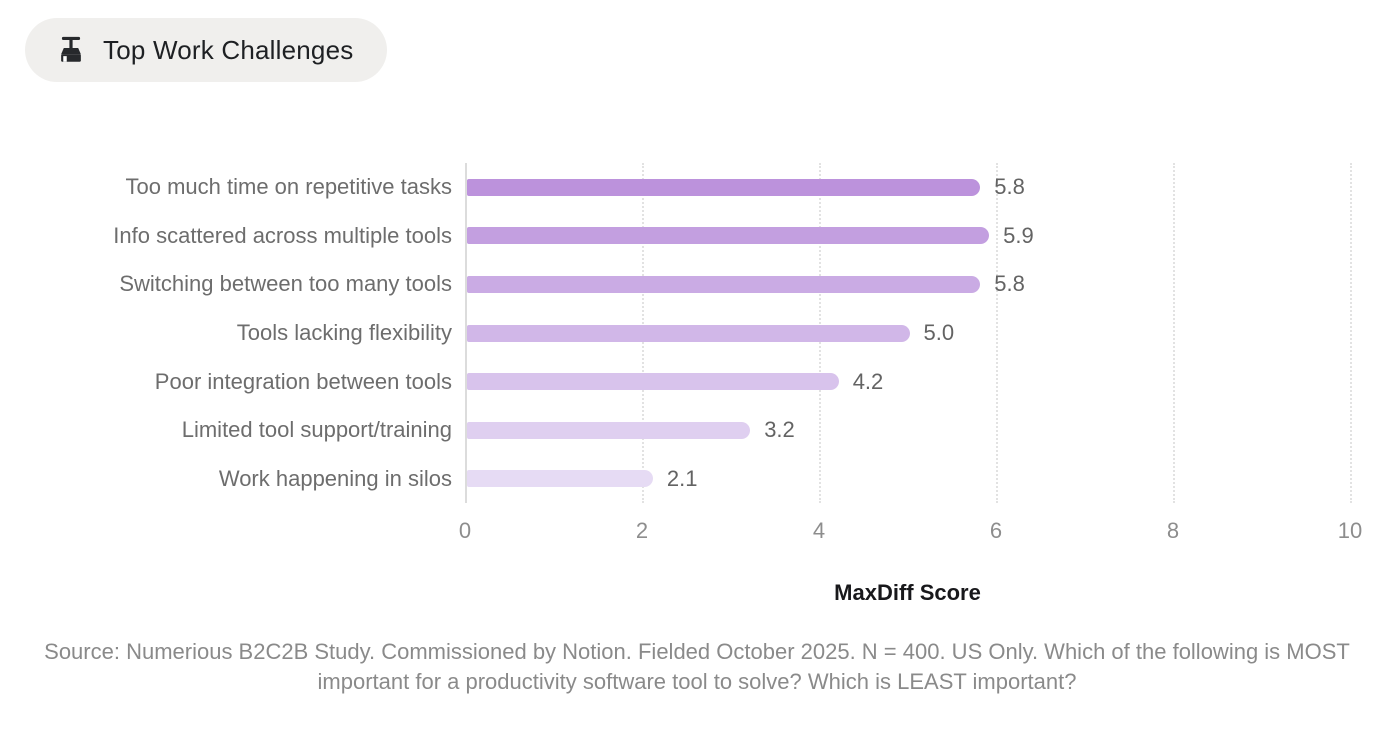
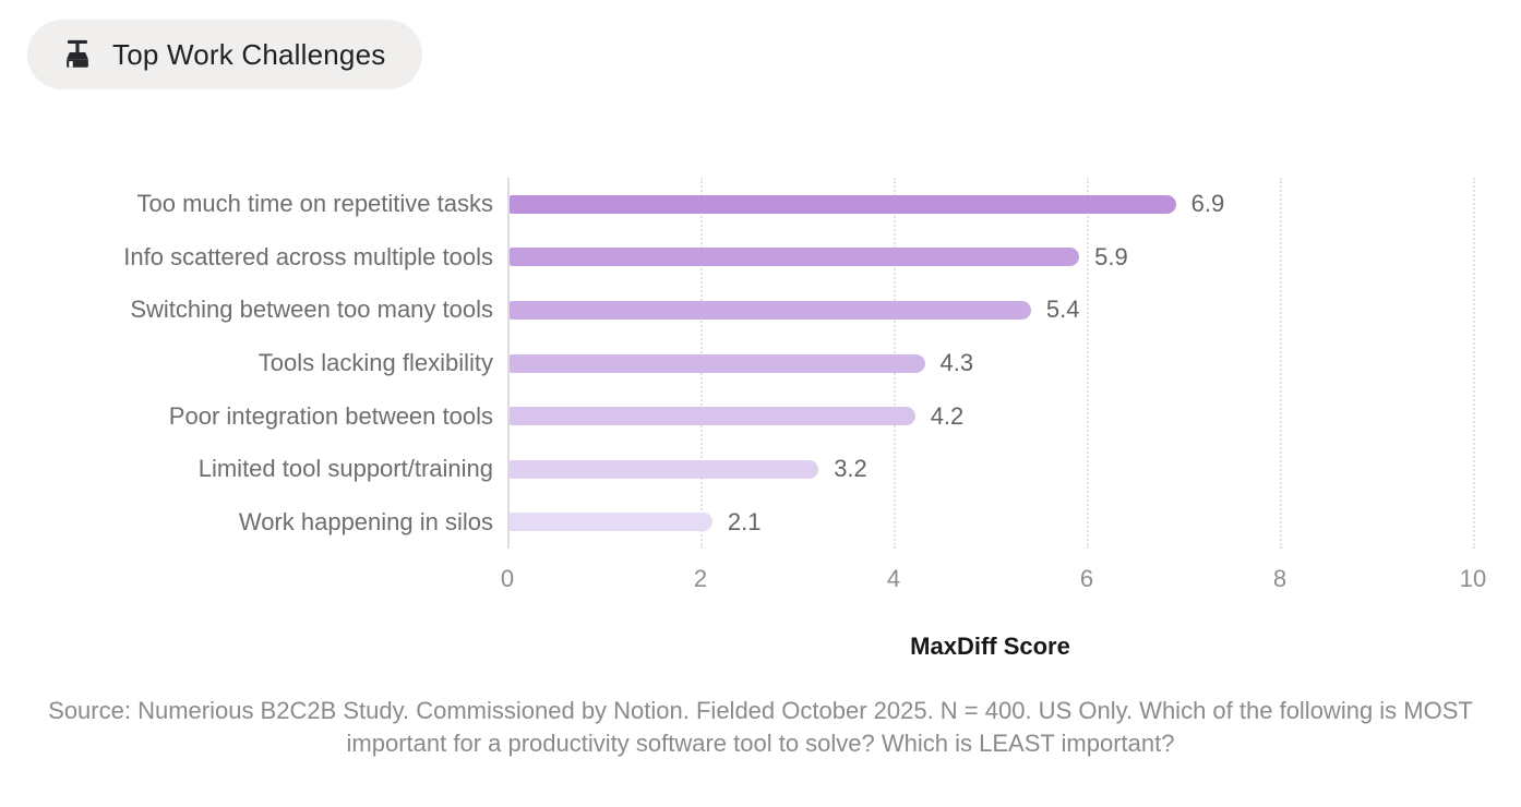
Too much time on repetitive tasks: 5.8 -> 6.9
Switching between too many tools: 5.8 -> 5.4
Tools lacking flexibility: 5.0 -> 4.3
